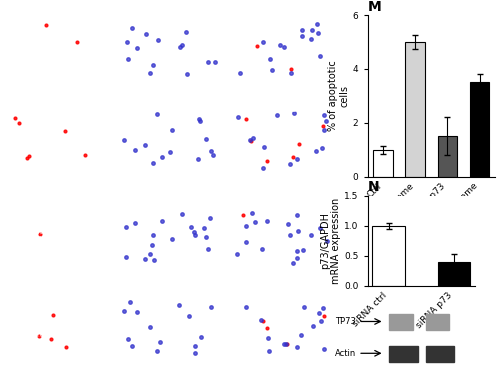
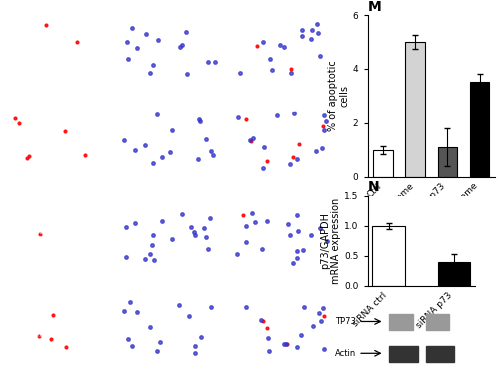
M/siRNA p73: 1.5 -> 1.1
